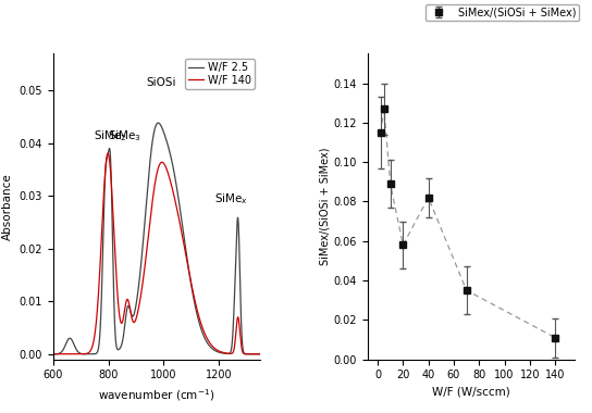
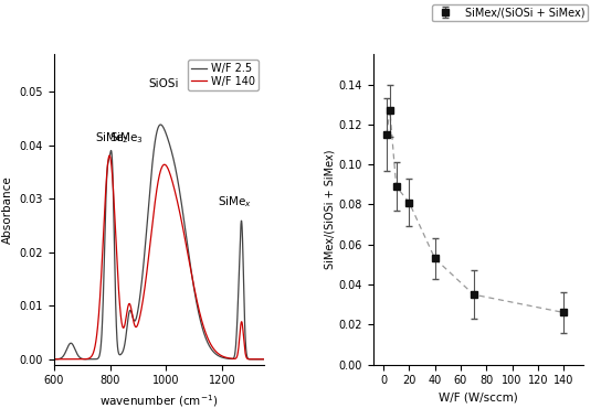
20: 0.058 -> 0.081
40: 0.082 -> 0.053
140: 0.011 -> 0.026
